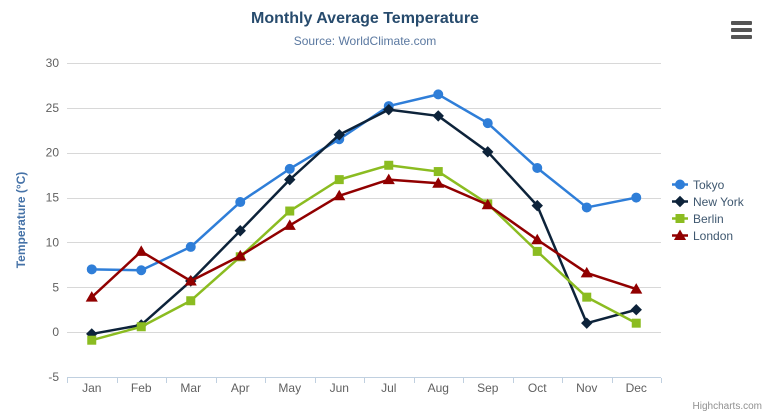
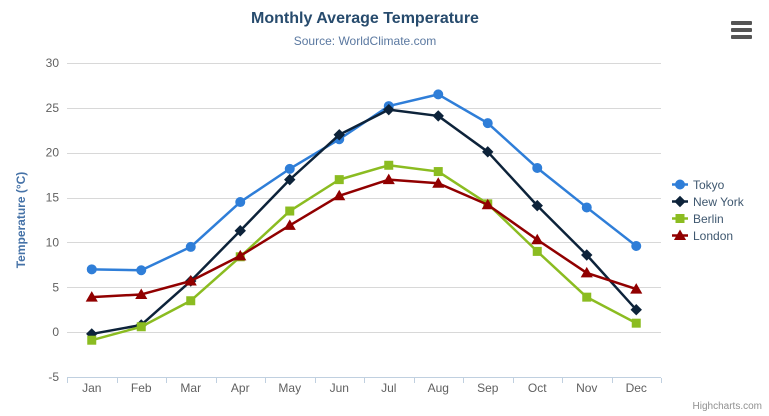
London/Feb: 9 -> 4
New York/Nov: 1 -> 9
Tokyo/Dec: 15 -> 10
